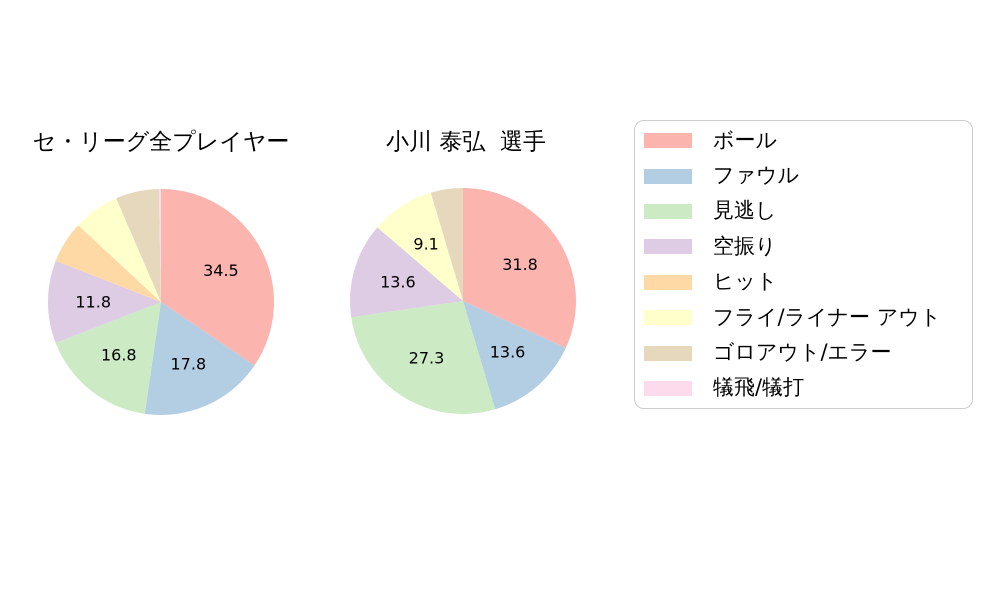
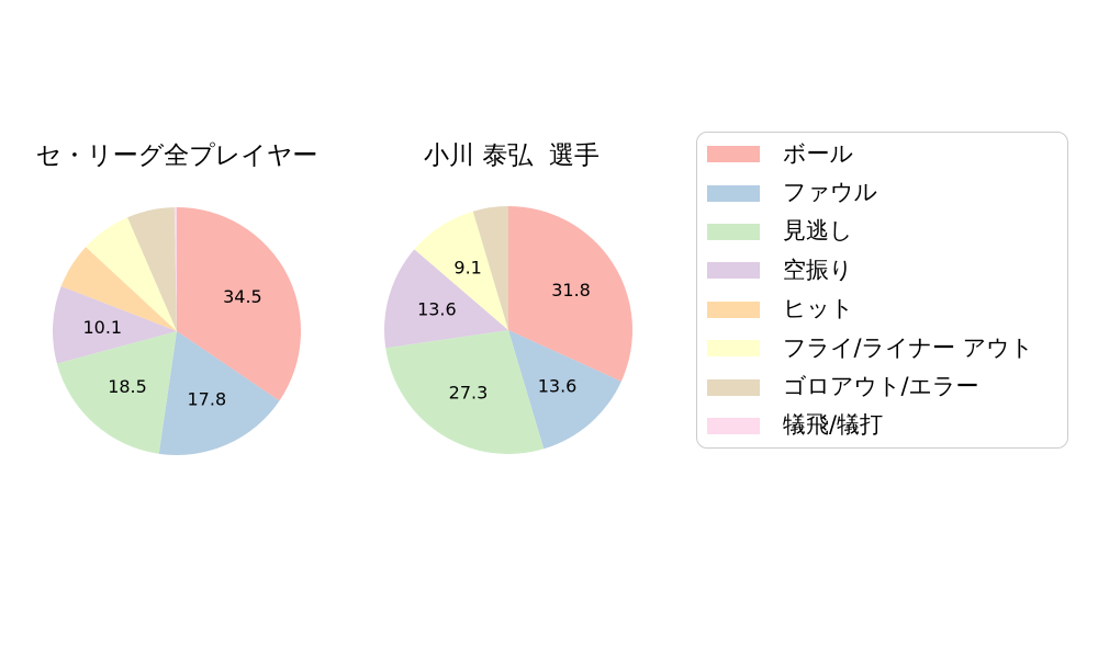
セ・リーグ全プレイヤー/見逃し: 16.8 -> 18.5
セ・リーグ全プレイヤー/空振り: 11.8 -> 10.1
